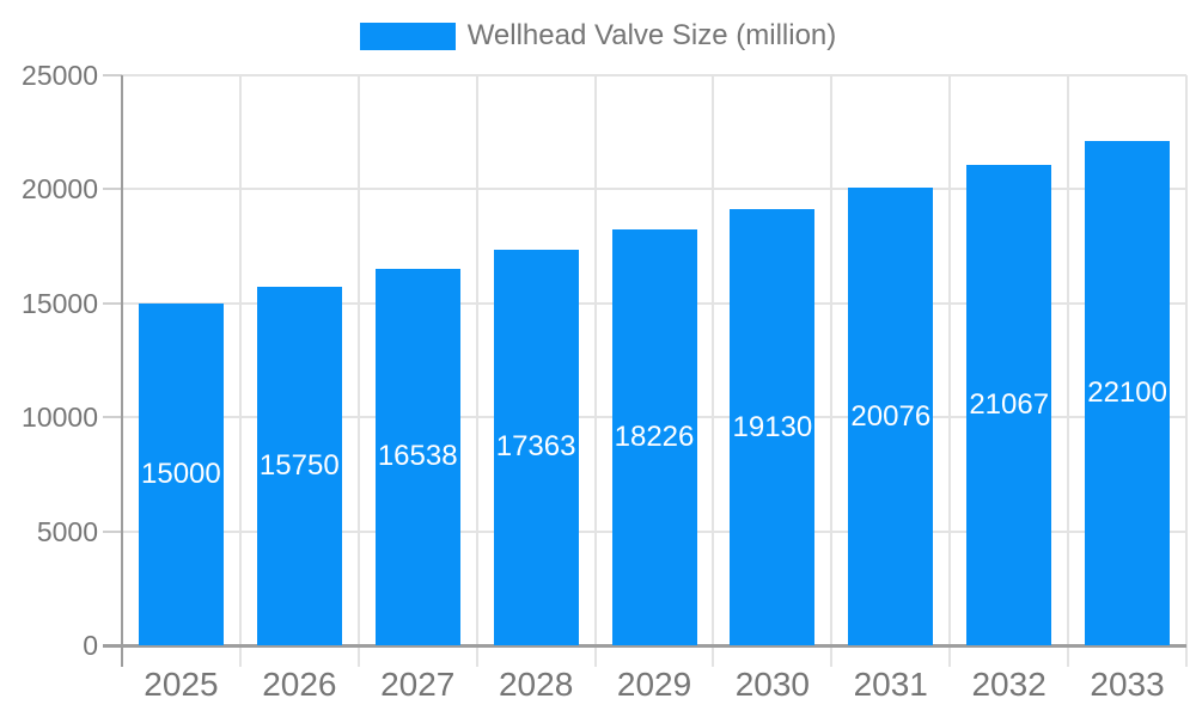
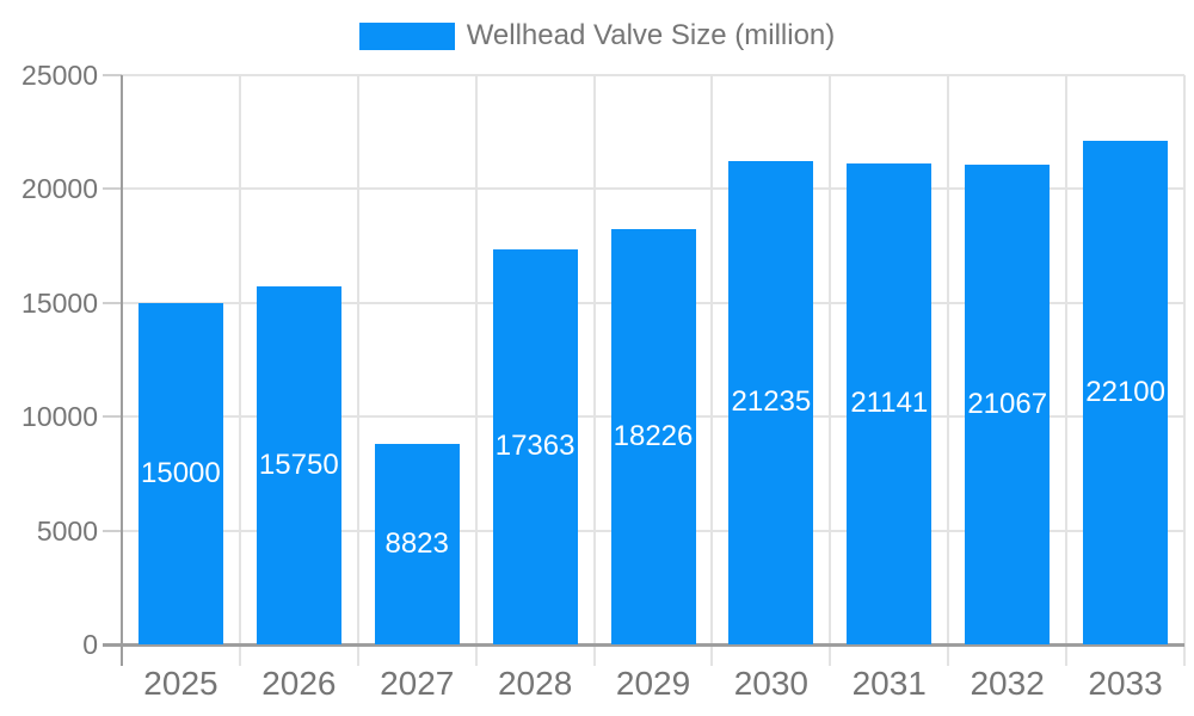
2027: 16538 -> 8823
2030: 19130 -> 21235
2031: 20076 -> 21141
